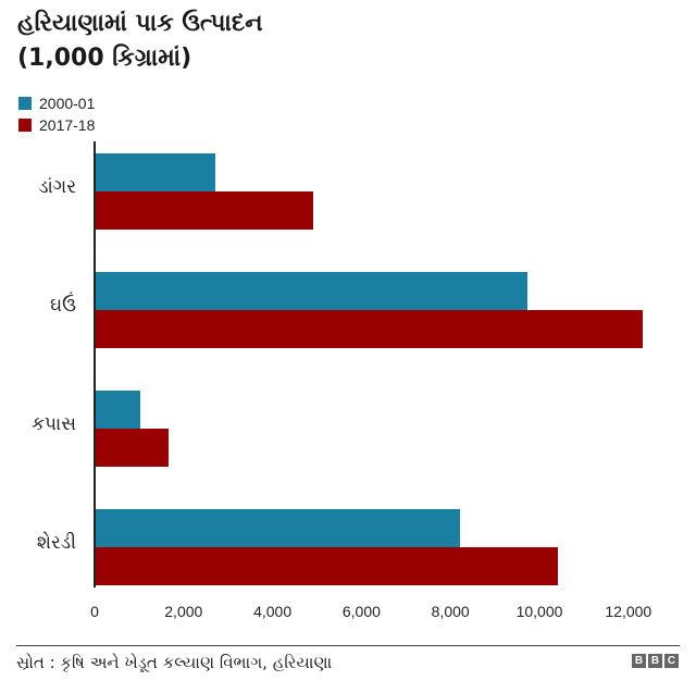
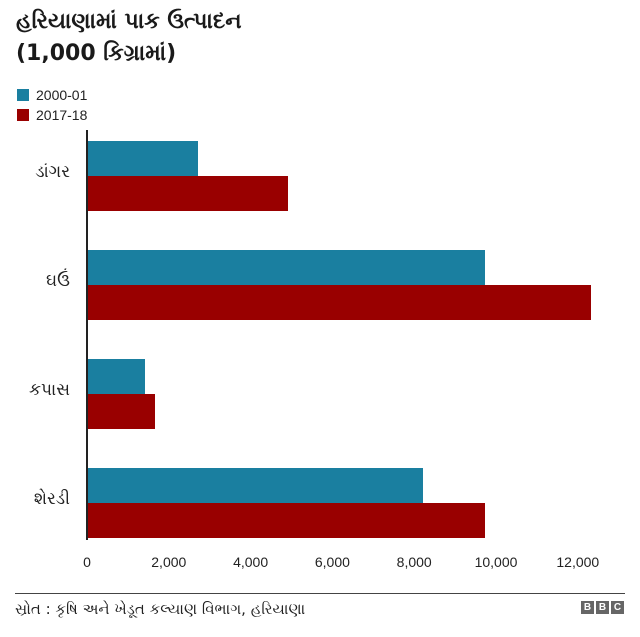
2000-01/કપાસ: 1000 -> 1400
2017-18/શેરડી: 10400 -> 9700
